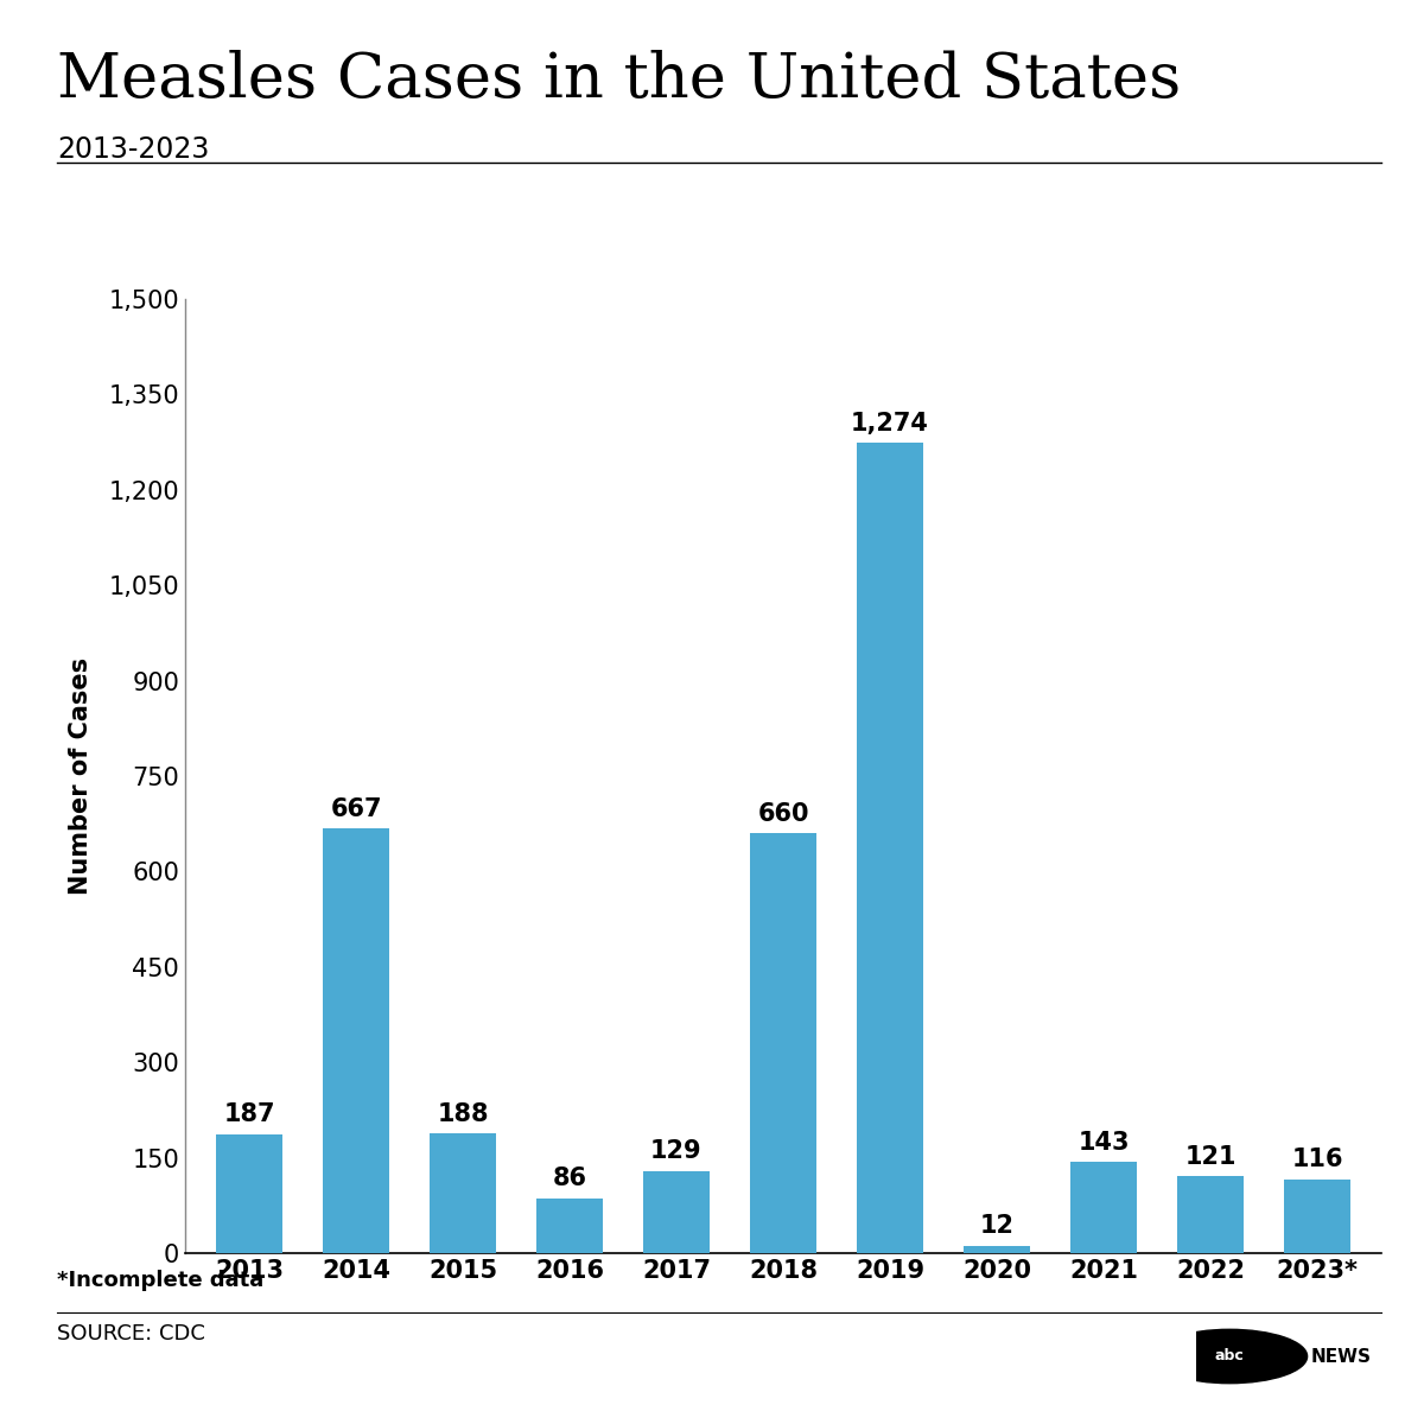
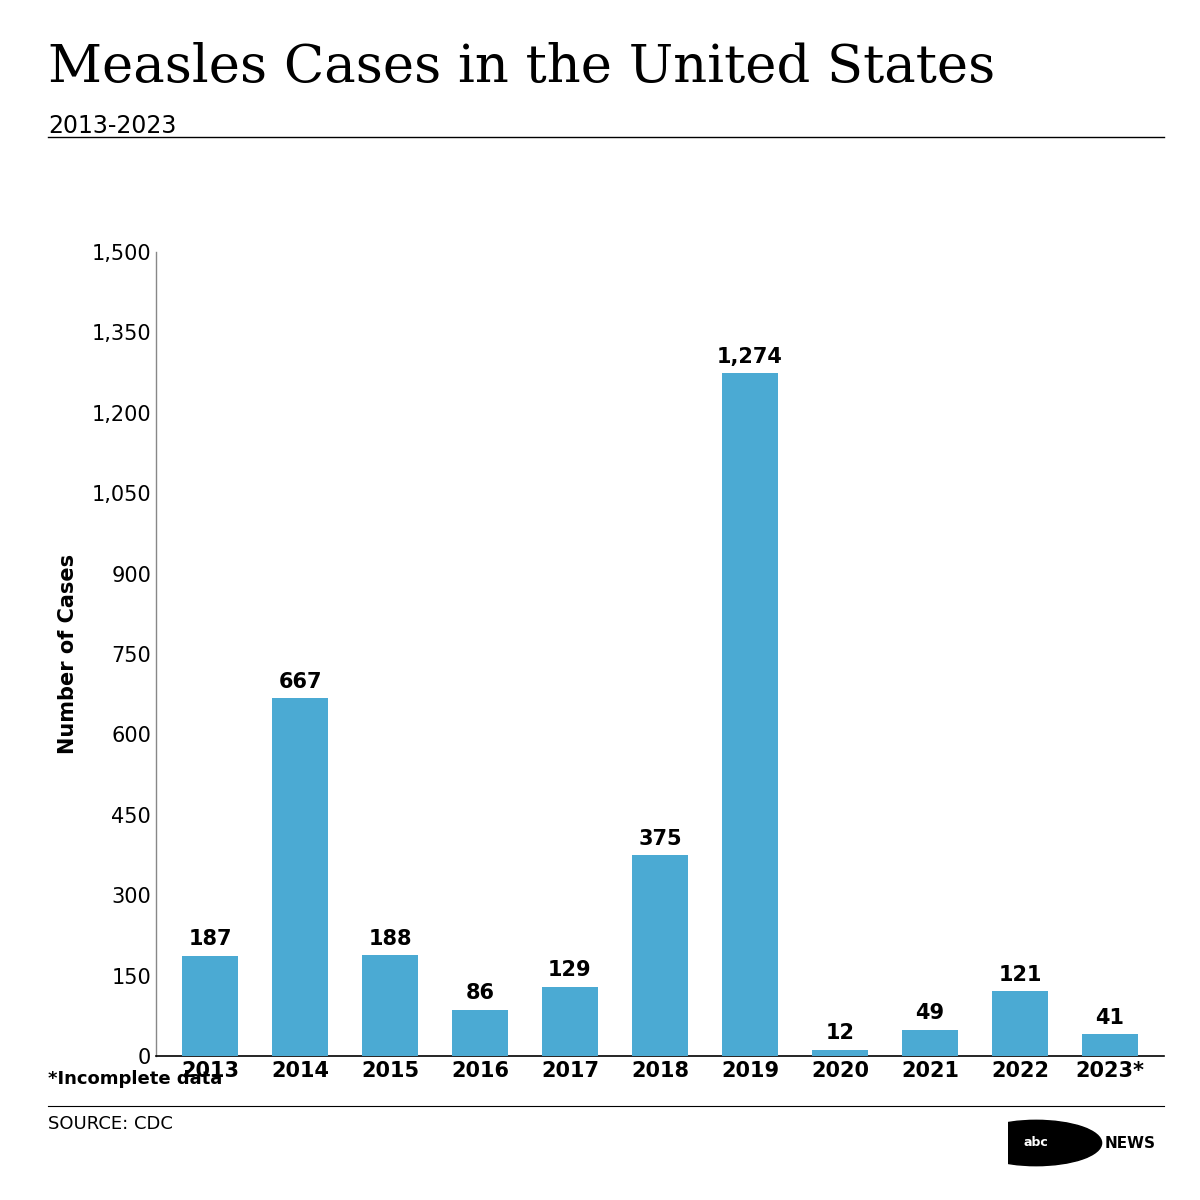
2018: 660 -> 375
2021: 143 -> 49
2023*: 116 -> 41
